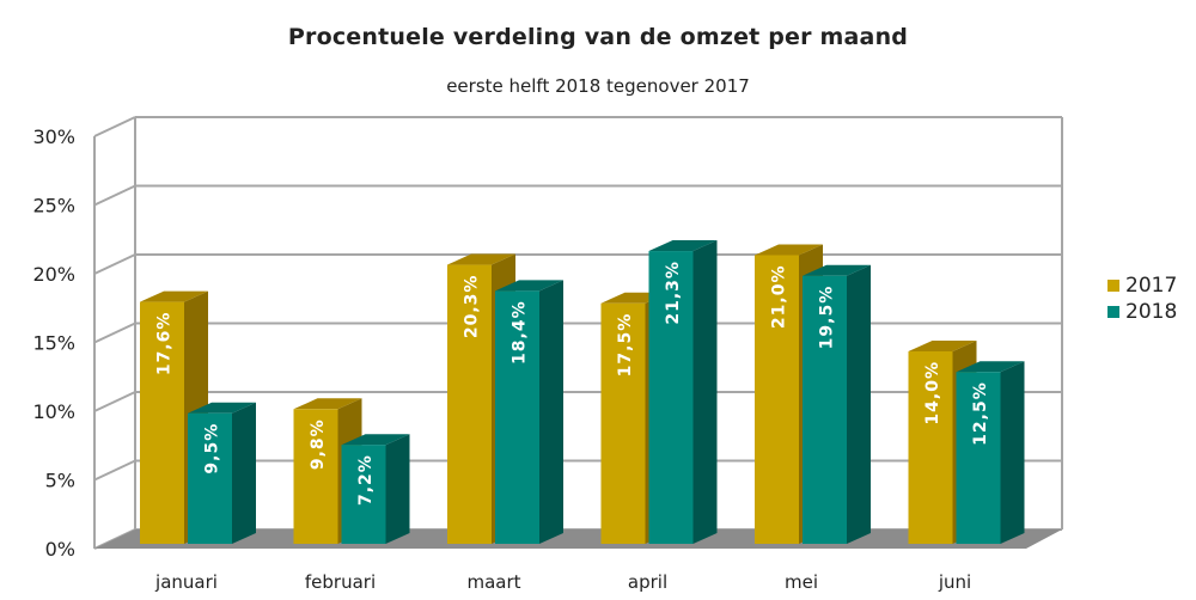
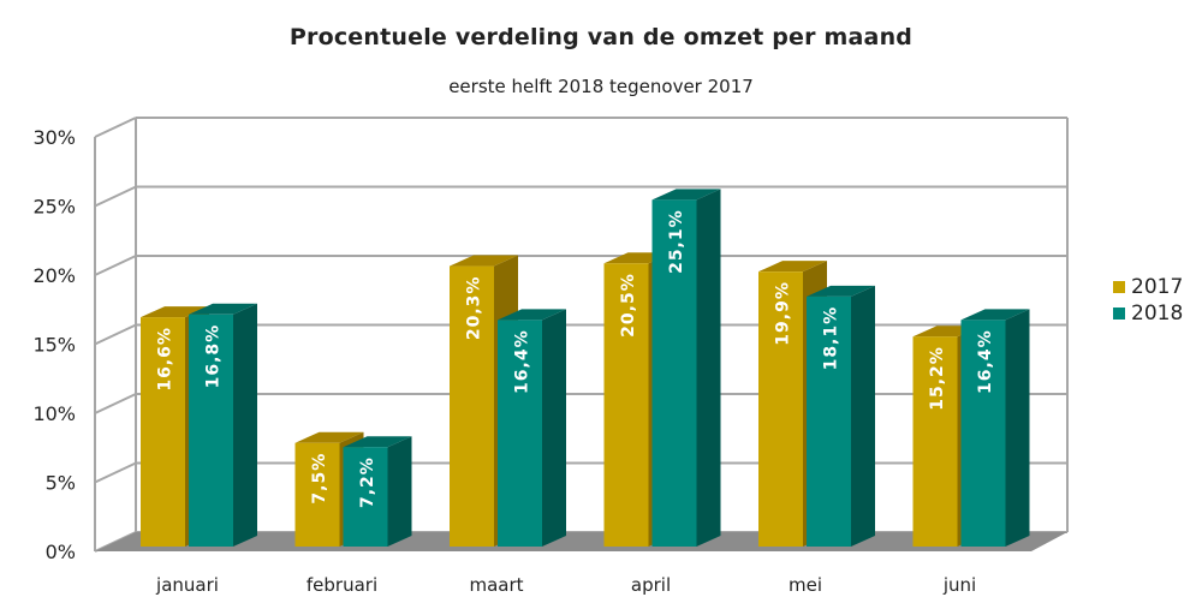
2017/januari: 17,6% -> 16,6%
2018/januari: 9,5% -> 16,8%
2017/februari: 9,8% -> 7,5%
2018/maart: 18,4% -> 16,4%
2017/april: 17,5% -> 20,5%
2018/april: 21,3% -> 25,1%
2017/mei: 21,0% -> 19,9%
2018/mei: 19,5% -> 18,1%
2017/juni: 14,0% -> 15,2%
2018/juni: 12,5% -> 16,4%
